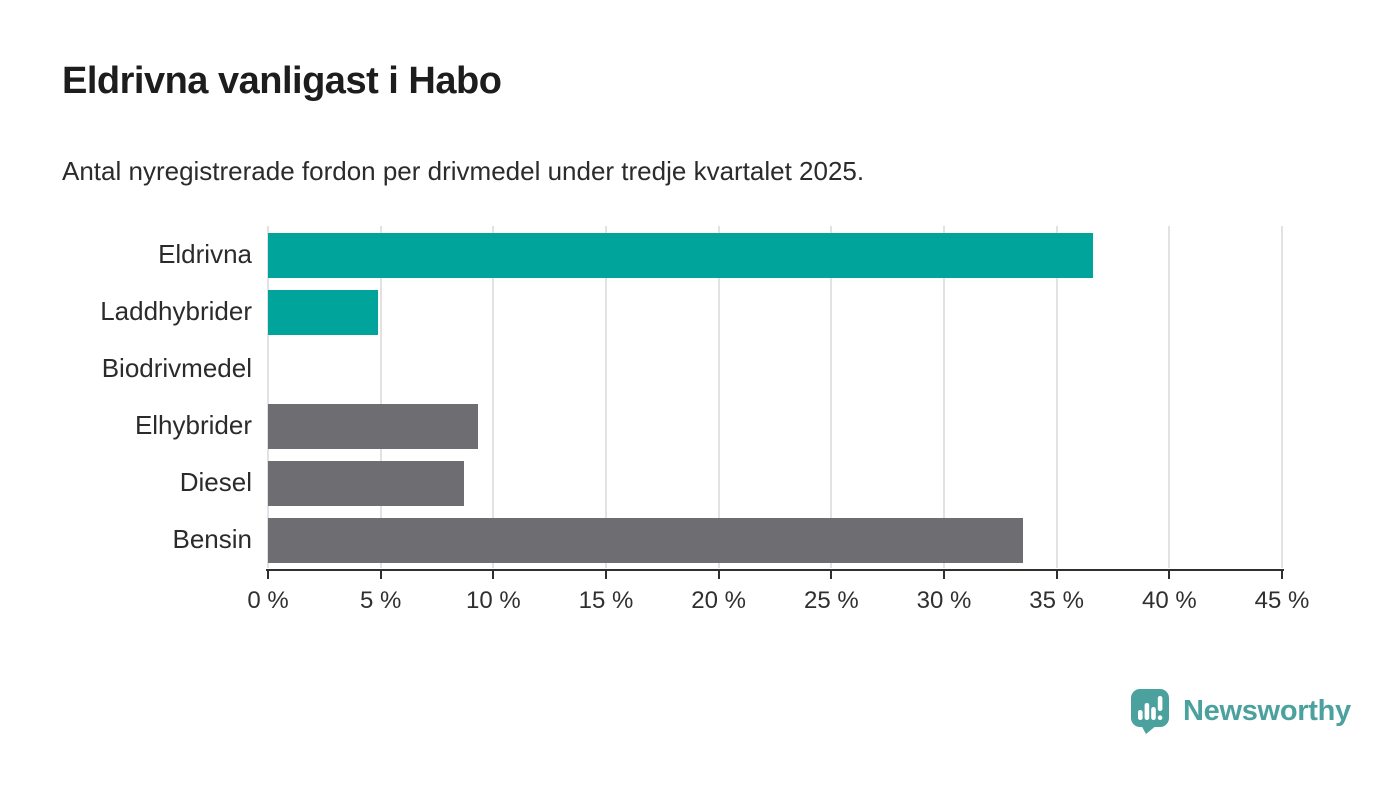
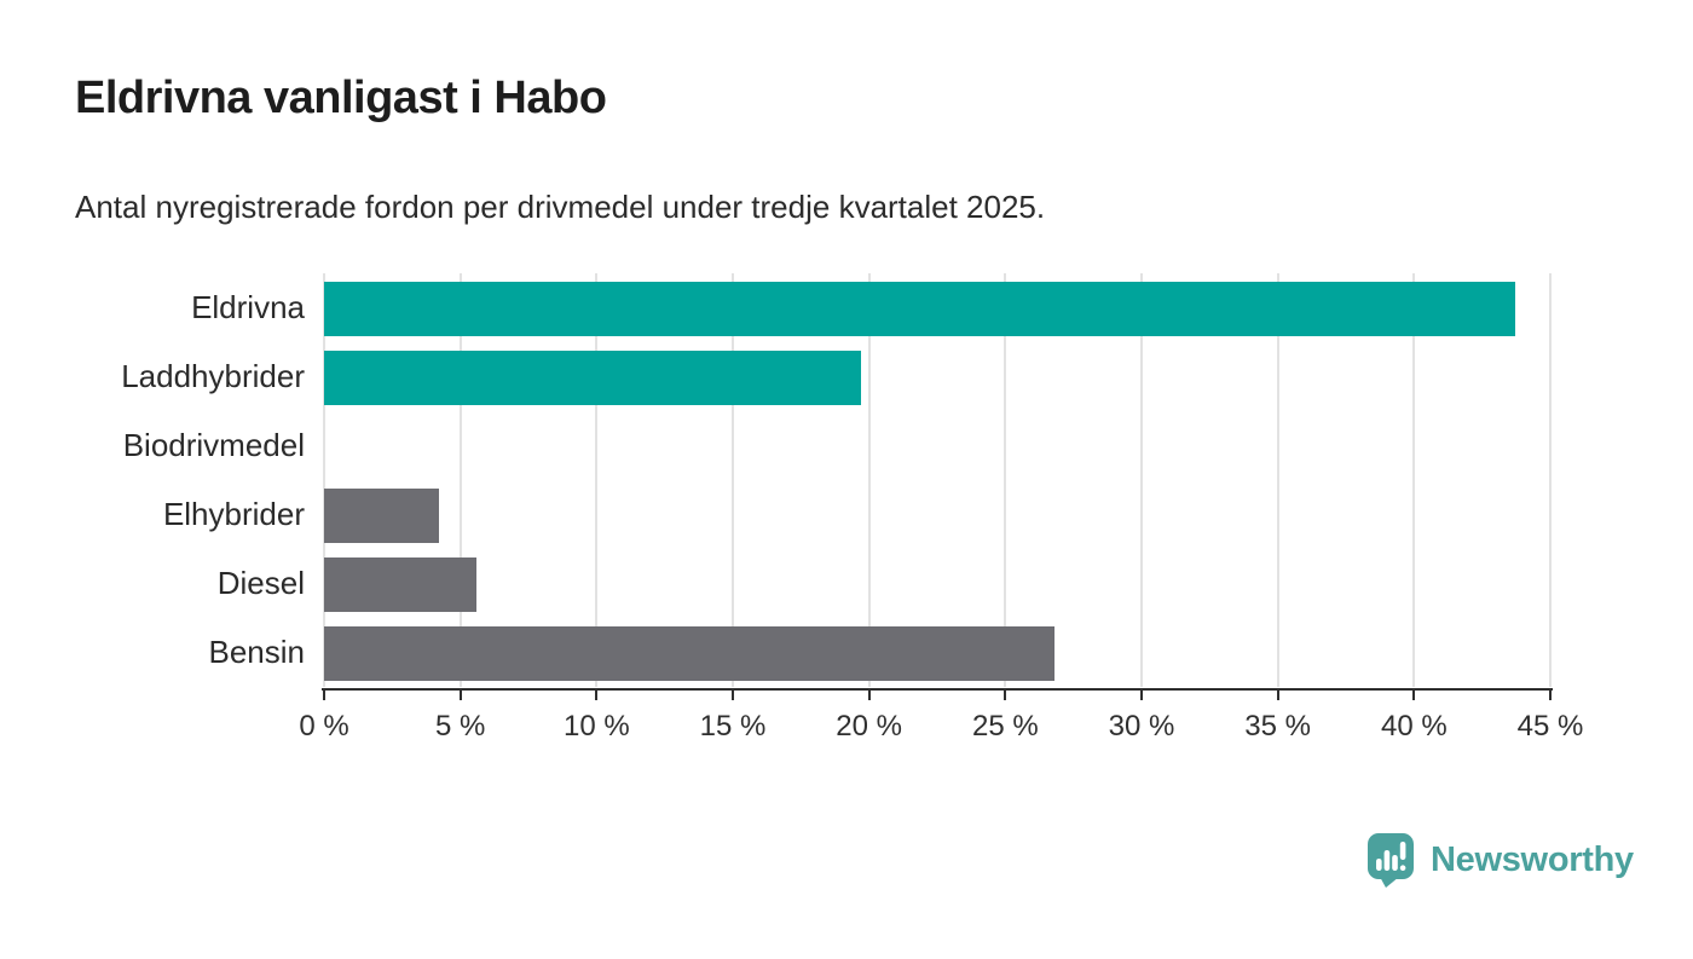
Eldrivna: 36.6% -> 43.7%
Laddhybrider: 4.9% -> 19.7%
Elhybrider: 9.3% -> 4.2%
Diesel: 8.7% -> 5.6%
Bensin: 33.5% -> 26.8%
